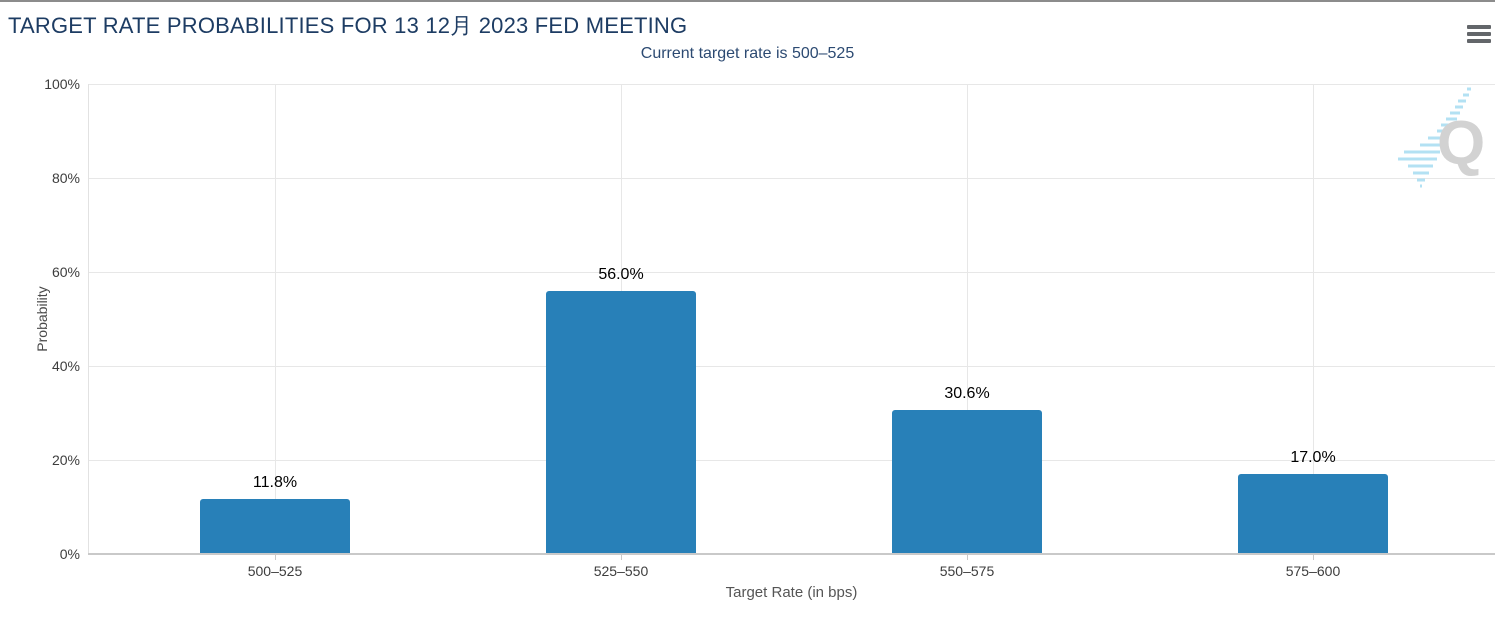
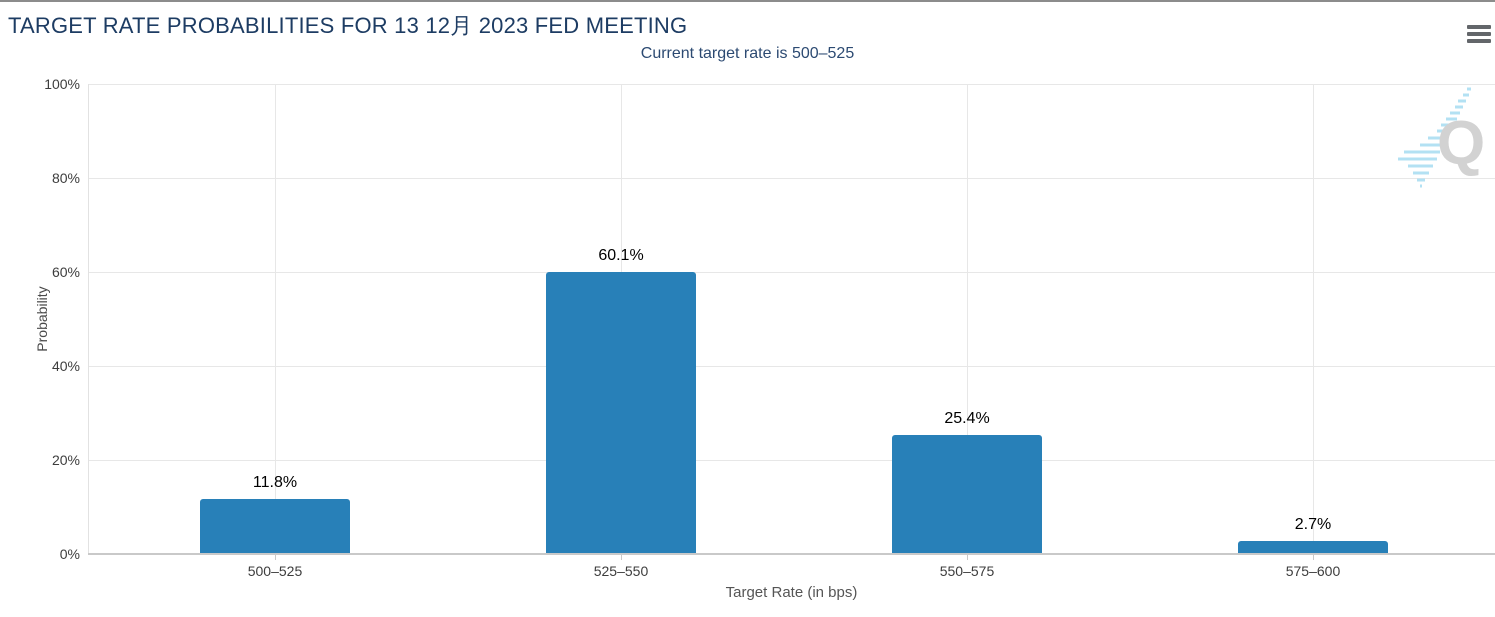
525–550: 56.0% -> 60.1%
550–575: 30.6% -> 25.4%
575–600: 17.0% -> 2.7%
